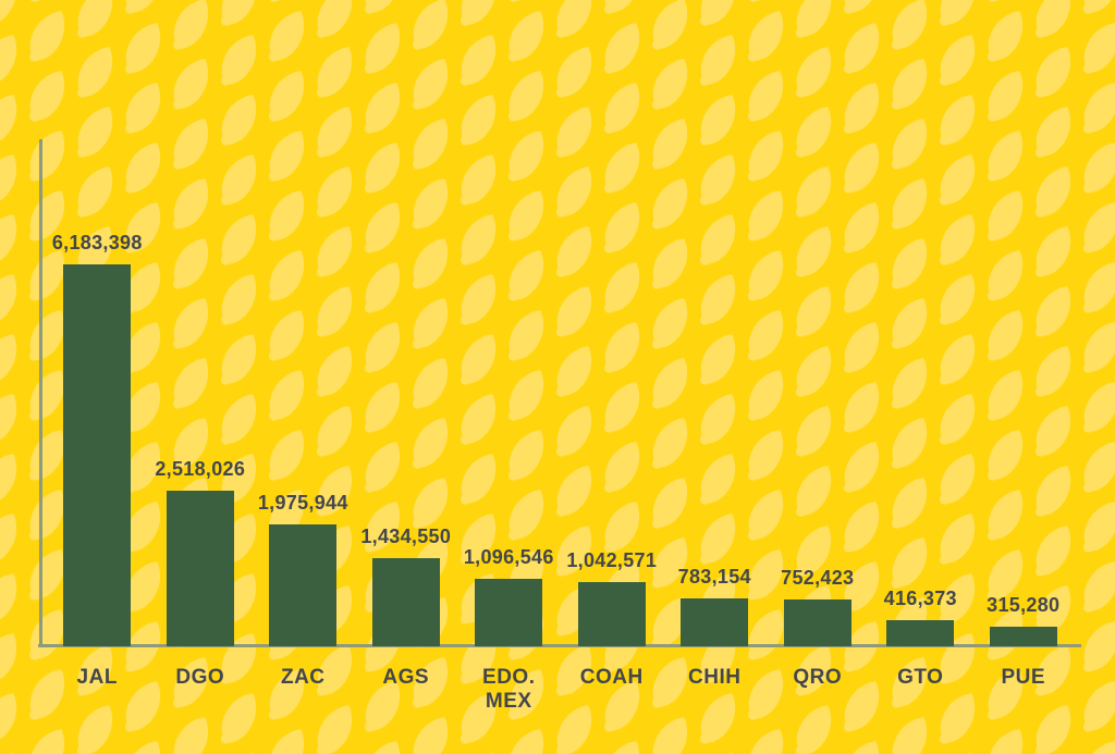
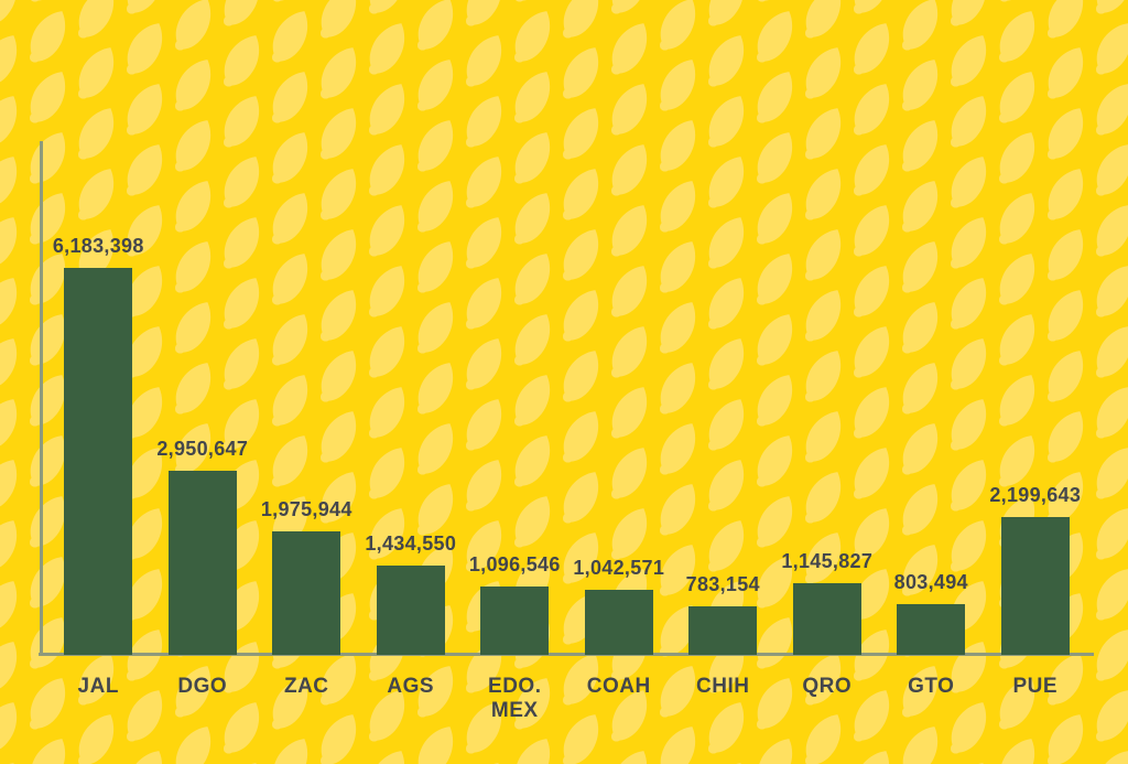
DGO: 2,518,026 -> 2,950,647
QRO: 752,423 -> 1,145,827
GTO: 416,373 -> 803,494
PUE: 315,280 -> 2,199,643
